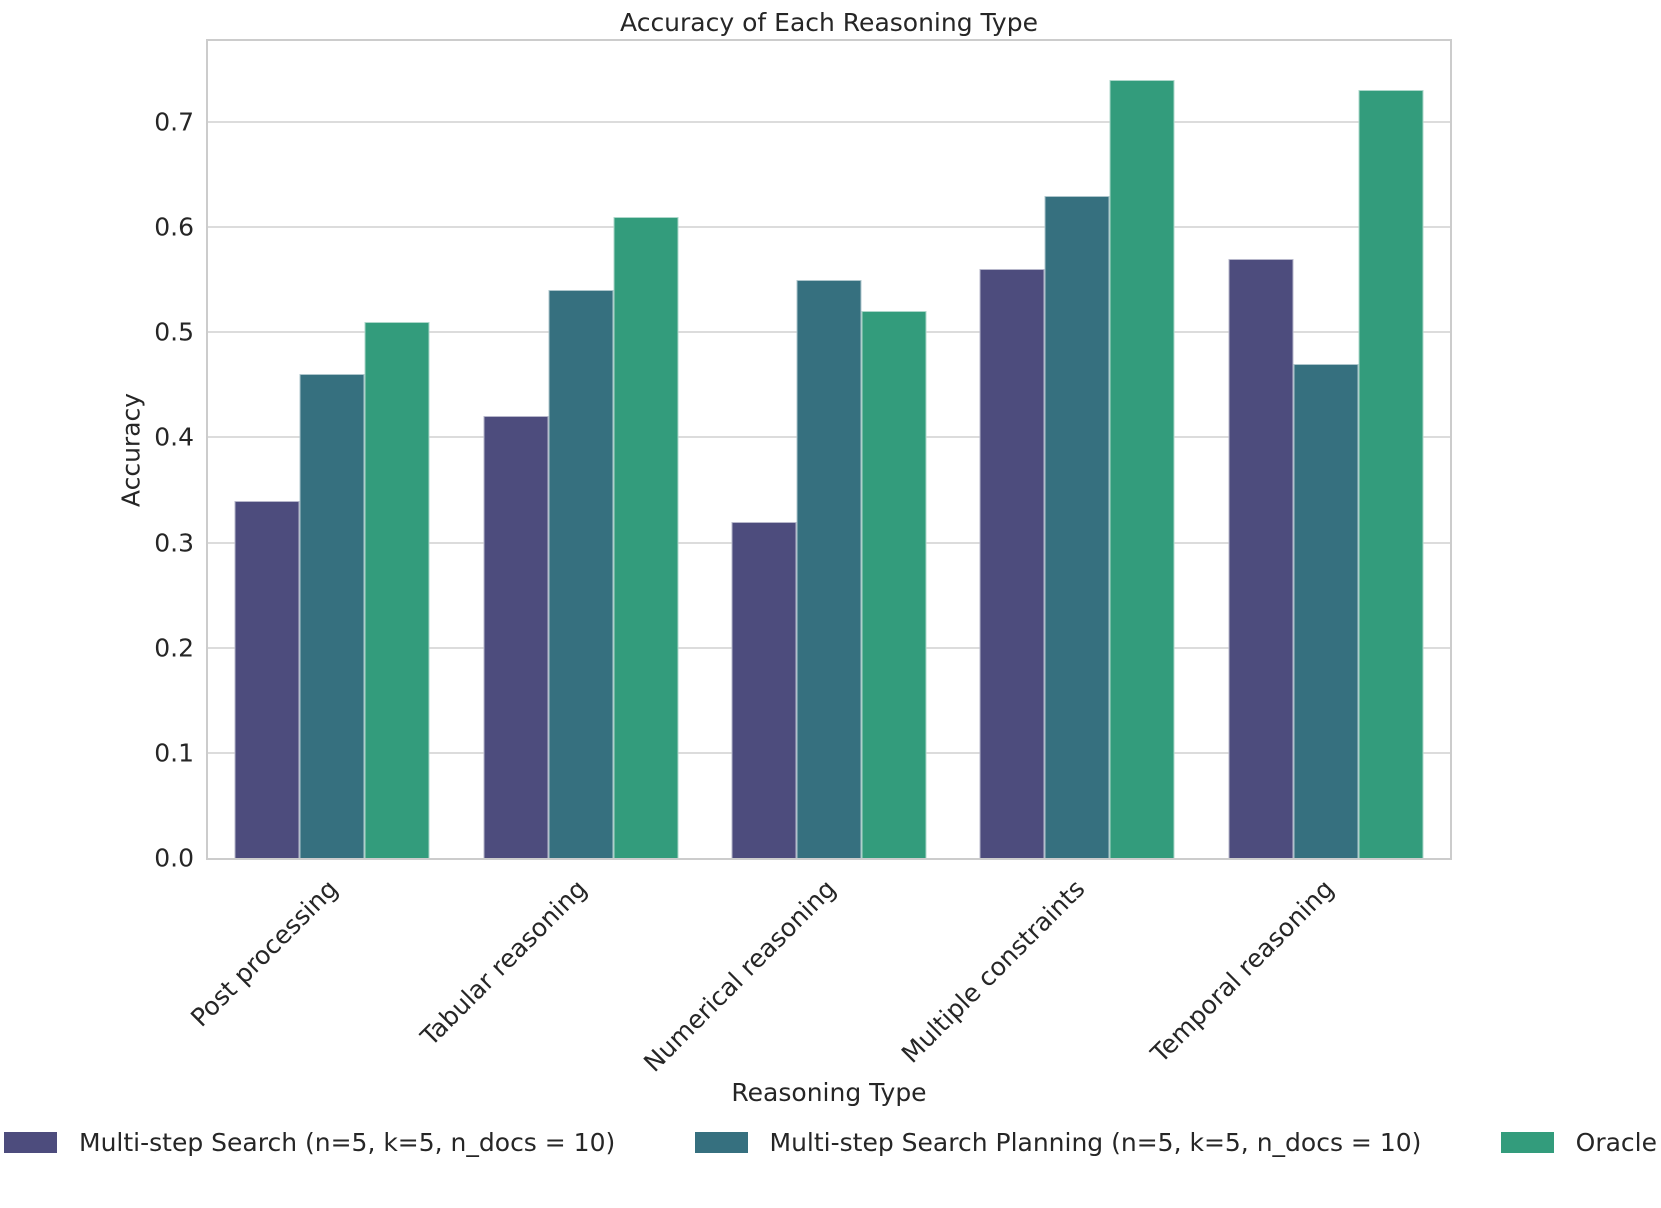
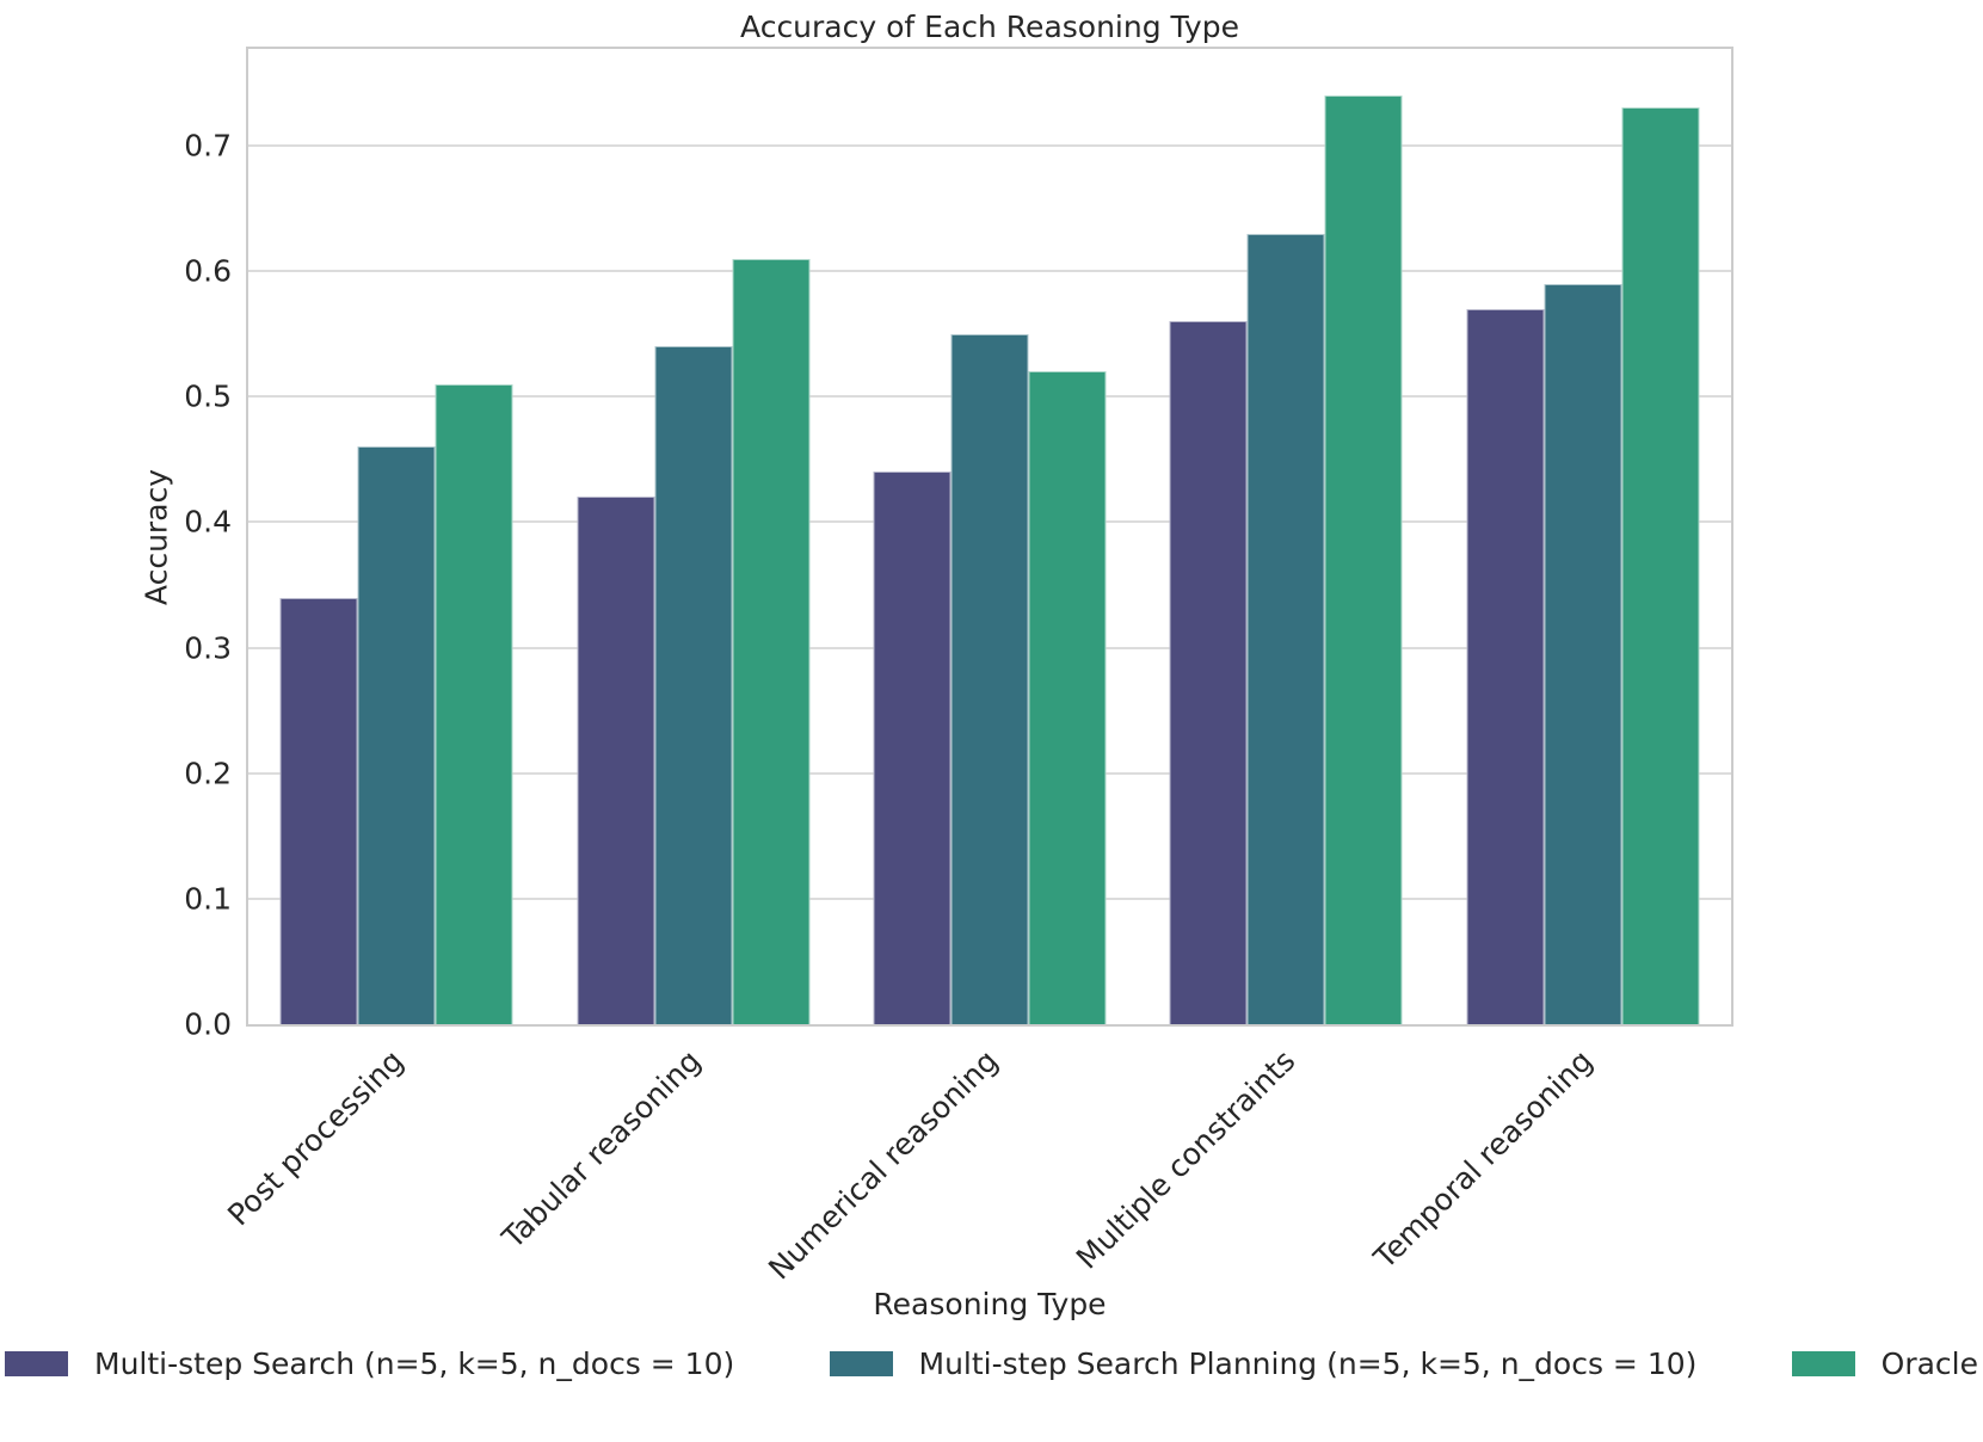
Multi-step Search (n=5, k=5, n_docs = 10)/Numerical reasoning: 0.32 -> 0.44
Multi-step Search Planning (n=5, k=5, n_docs = 10)/Temporal reasoning: 0.47 -> 0.59
